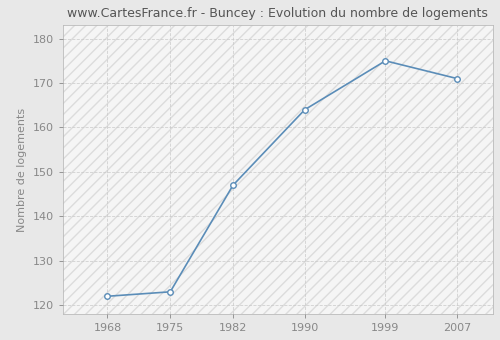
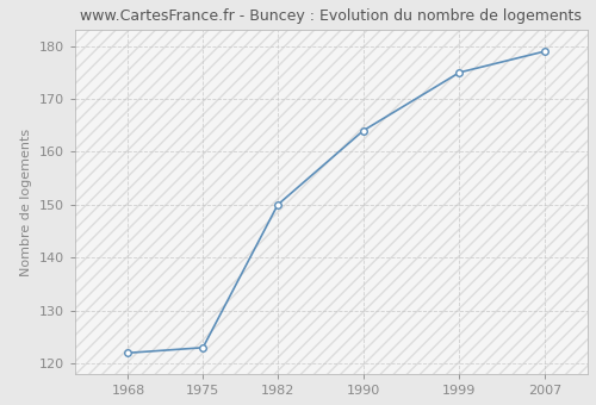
1982: 147 -> 150
2007: 171 -> 179
